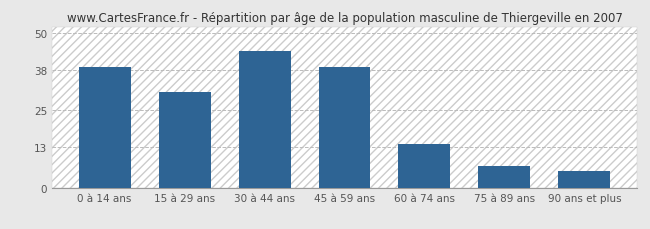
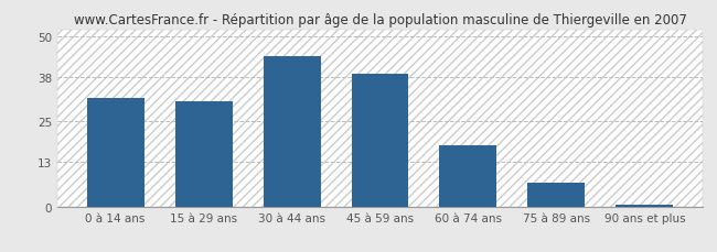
0 à 14 ans: 39.0 -> 32.0
60 à 74 ans: 14.0 -> 18.0
90 ans et plus: 5.5 -> 0.5
